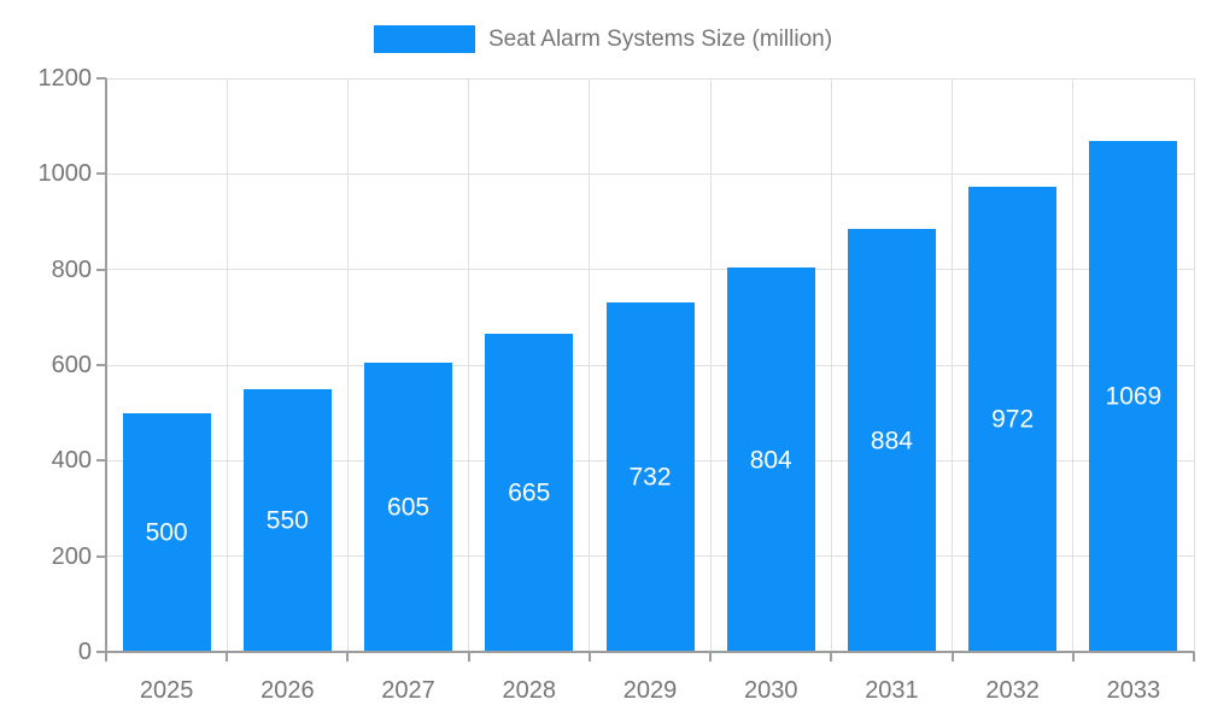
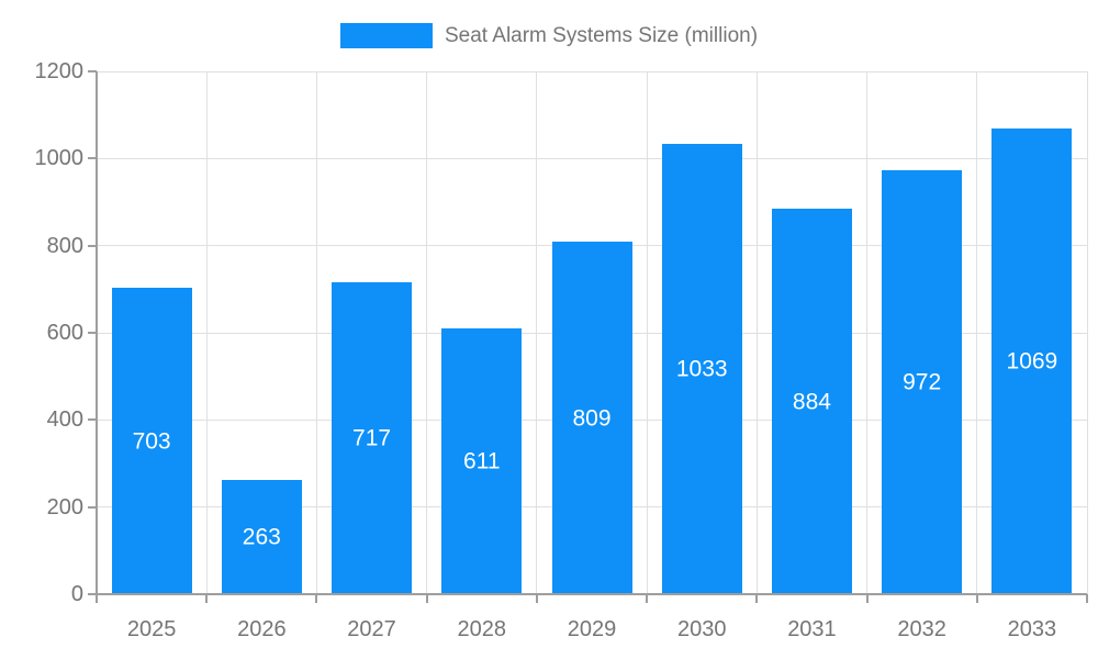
2025: 500 -> 703
2026: 550 -> 263
2027: 605 -> 717
2028: 665 -> 611
2029: 732 -> 809
2030: 804 -> 1033
